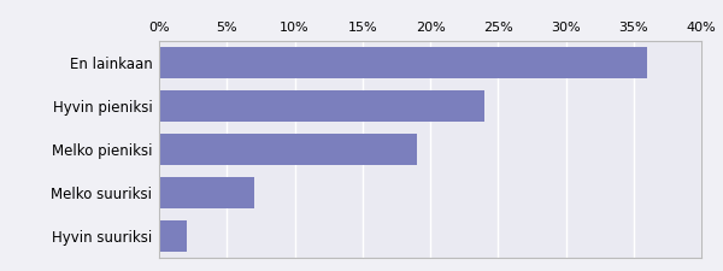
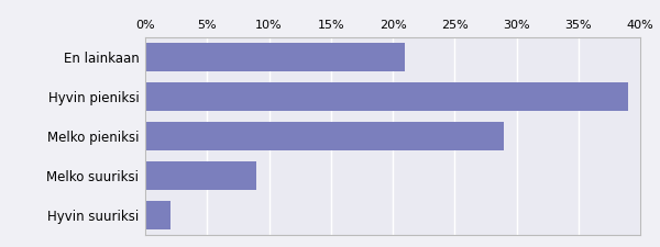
En lainkaan: 36% -> 21%
Hyvin pieniksi: 24% -> 39%
Melko pieniksi: 19% -> 29%
Melko suuriksi: 7% -> 9%
